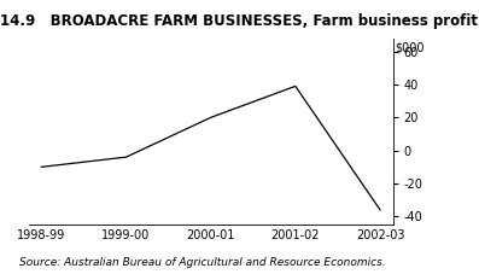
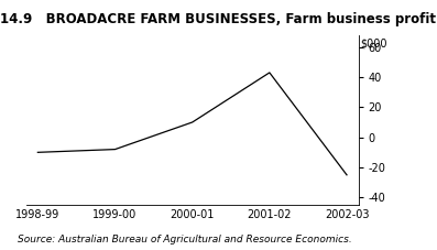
1999-00: -4 -> -8
2000-01: 20 -> 10
2001-02: 39 -> 43
2002-03: -36 -> -25
